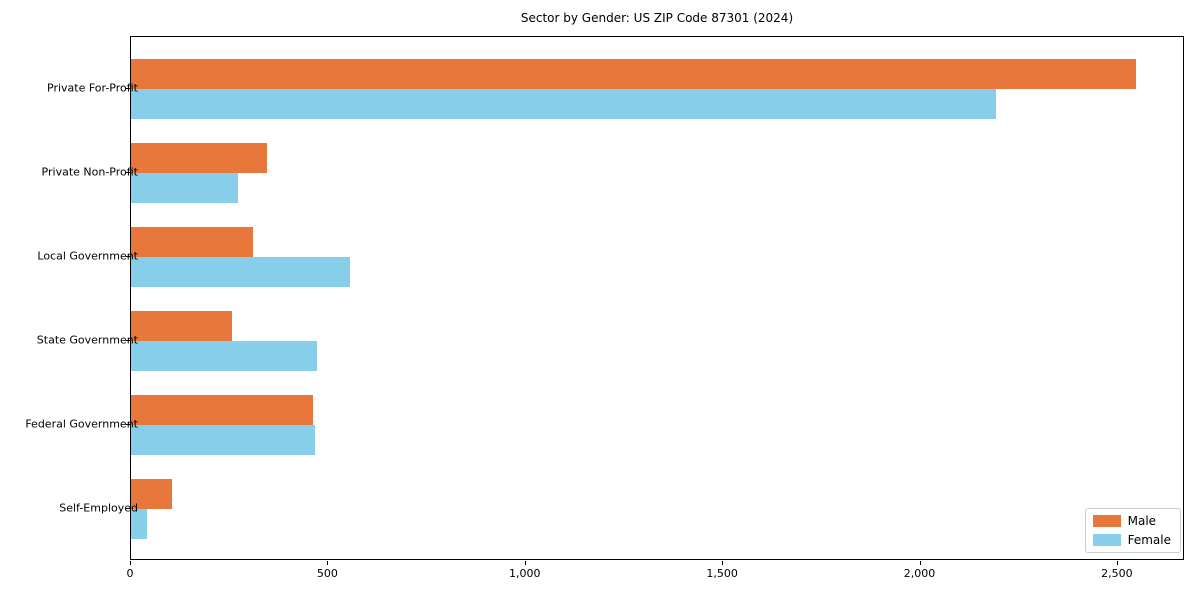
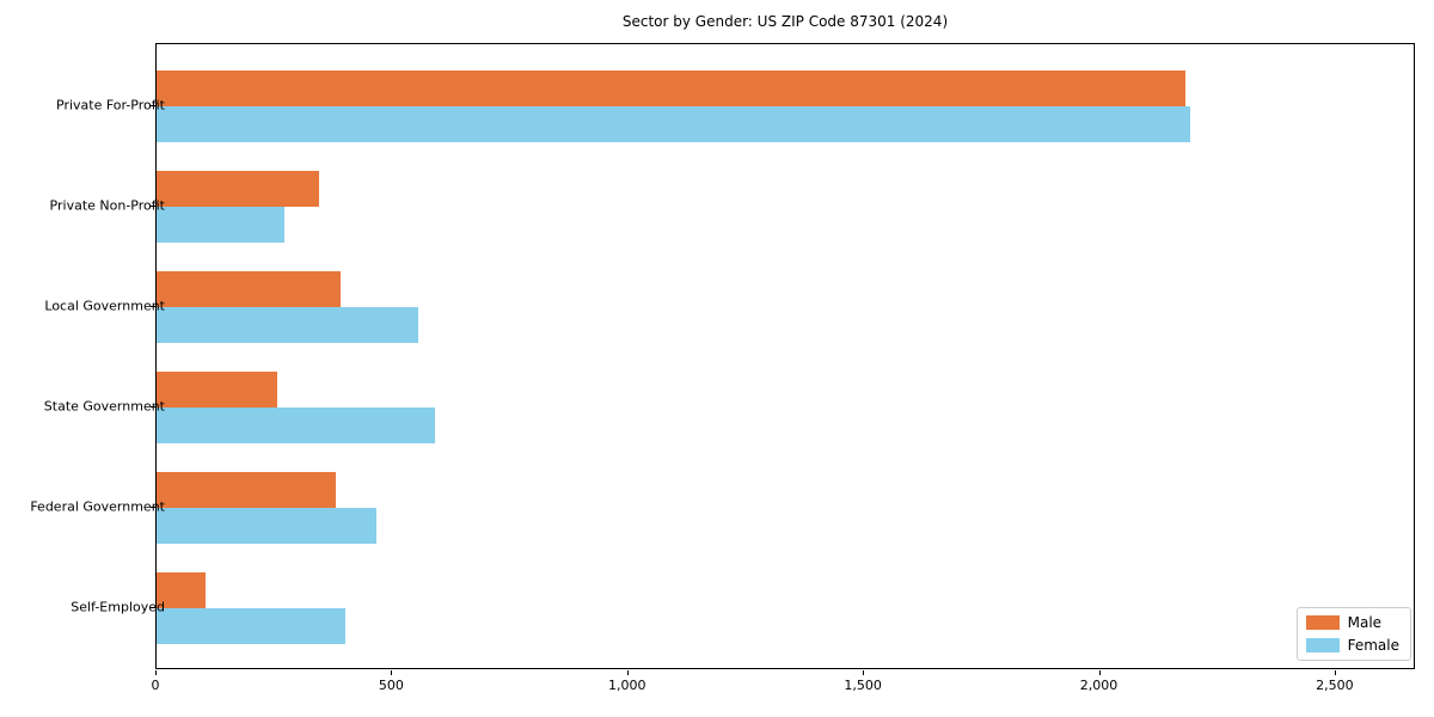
Male/Private For-Profit: 2540 -> 2180
Male/Local Government: 310 -> 390
Female/State Government: 470 -> 590
Male/Federal Government: 460 -> 380
Female/Self-Employed: 40 -> 400
